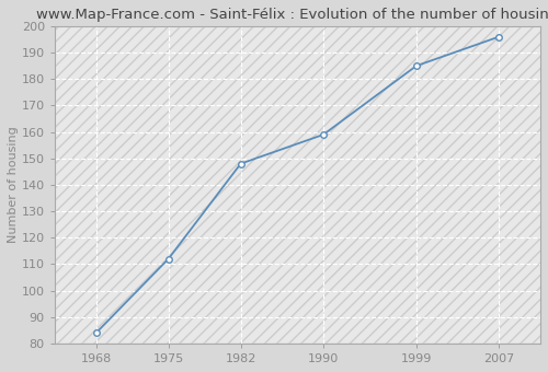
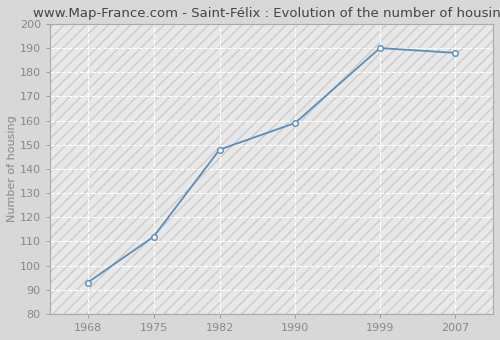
1968: 84 -> 93
1999: 185 -> 190
2007: 196 -> 188
